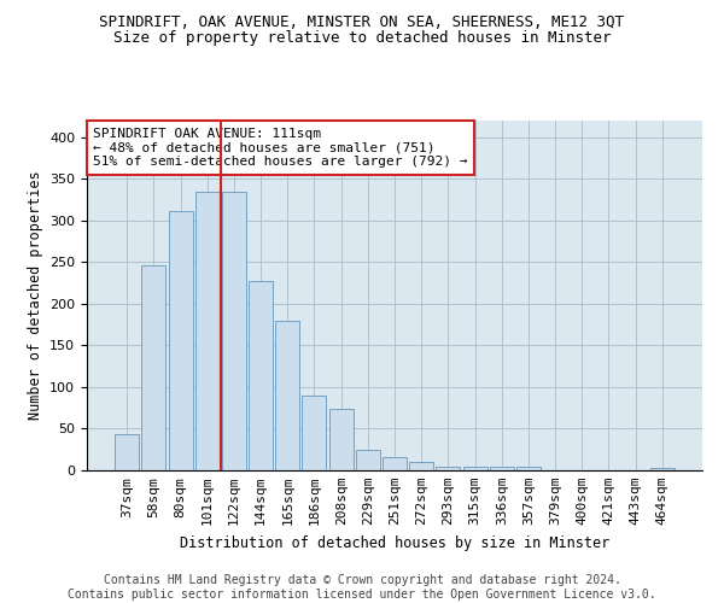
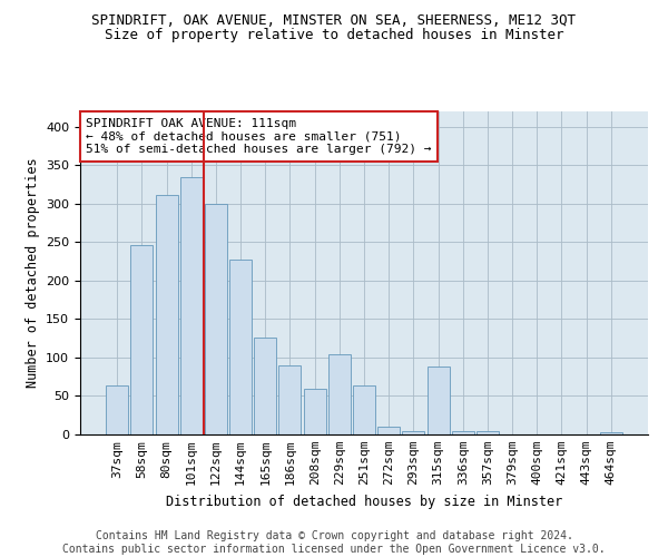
37sqm: 44 -> 64
122sqm: 335 -> 300
165sqm: 180 -> 126
208sqm: 74 -> 60
229sqm: 25 -> 104
251sqm: 16 -> 64
315sqm: 5 -> 88
